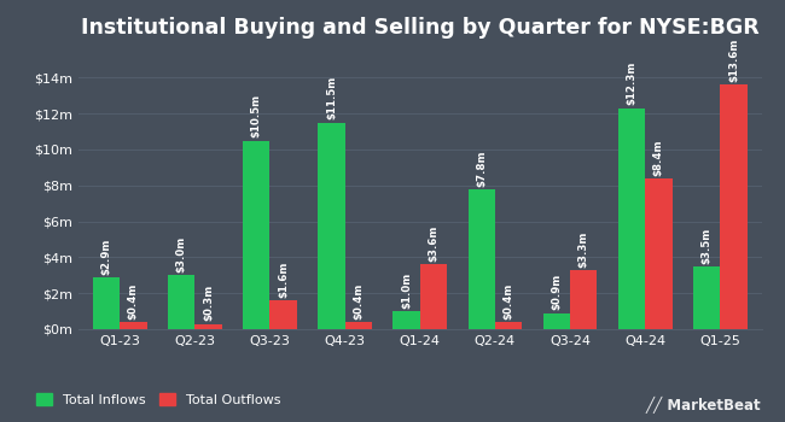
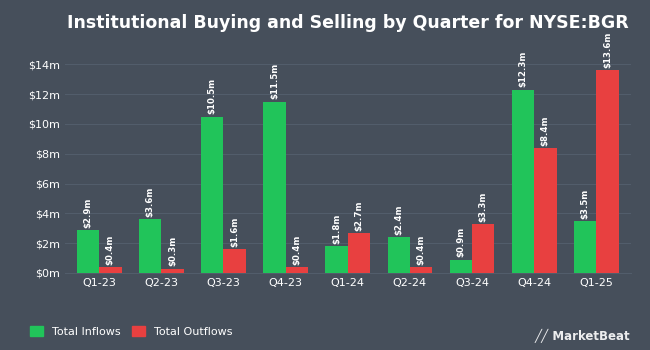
Total Inflows/Q2-23: $3.0m -> $3.6m
Total Inflows/Q1-24: $1.0m -> $1.8m
Total Outflows/Q1-24: $3.6m -> $2.7m
Total Inflows/Q2-24: $7.8m -> $2.4m
